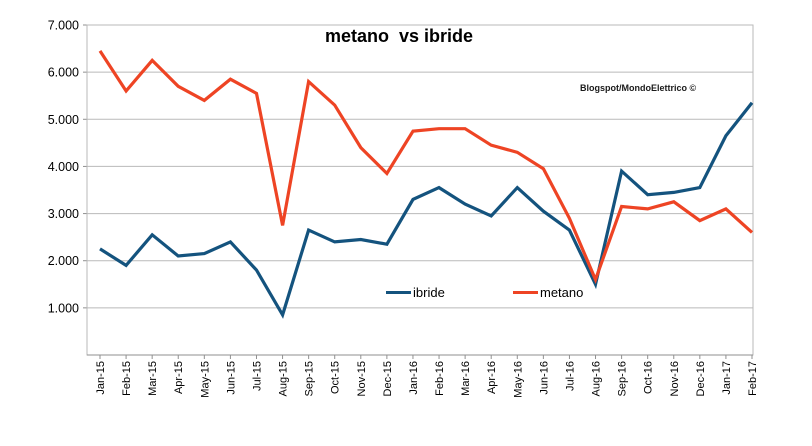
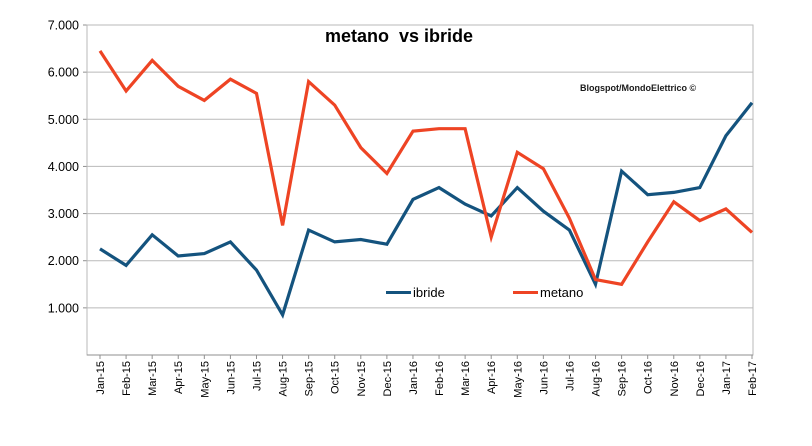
metano/Apr-16: 4400 -> 2500
metano/Sep-16: 3200 -> 1500
metano/Oct-16: 3100 -> 2400
